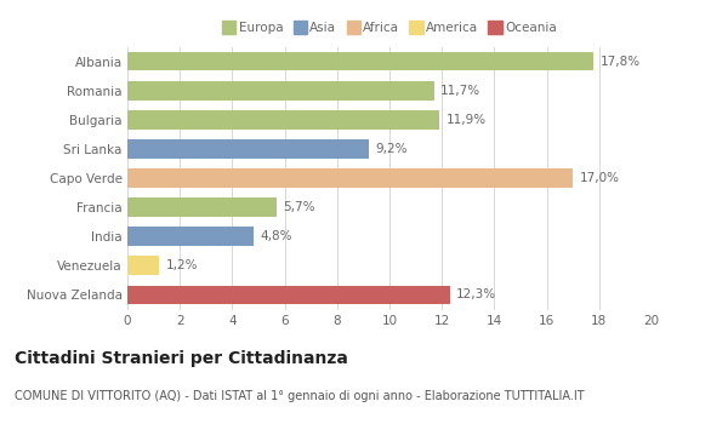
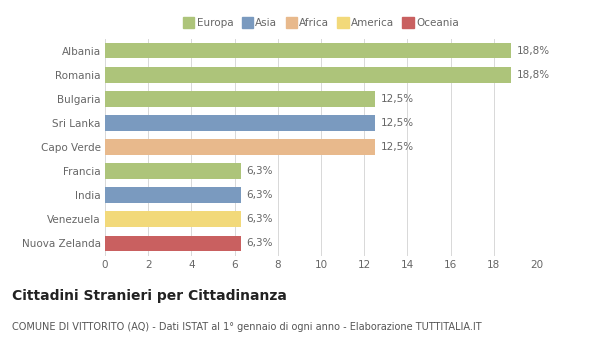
Albania: 17,8% -> 18,8%
Romania: 11,7% -> 18,8%
Bulgaria: 11,9% -> 12,5%
Sri Lanka: 9,2% -> 12,5%
Capo Verde: 17,0% -> 12,5%
Francia: 5,7% -> 6,3%
India: 4,8% -> 6,3%
Venezuela: 1,2% -> 6,3%
Nuova Zelanda: 12,3% -> 6,3%
